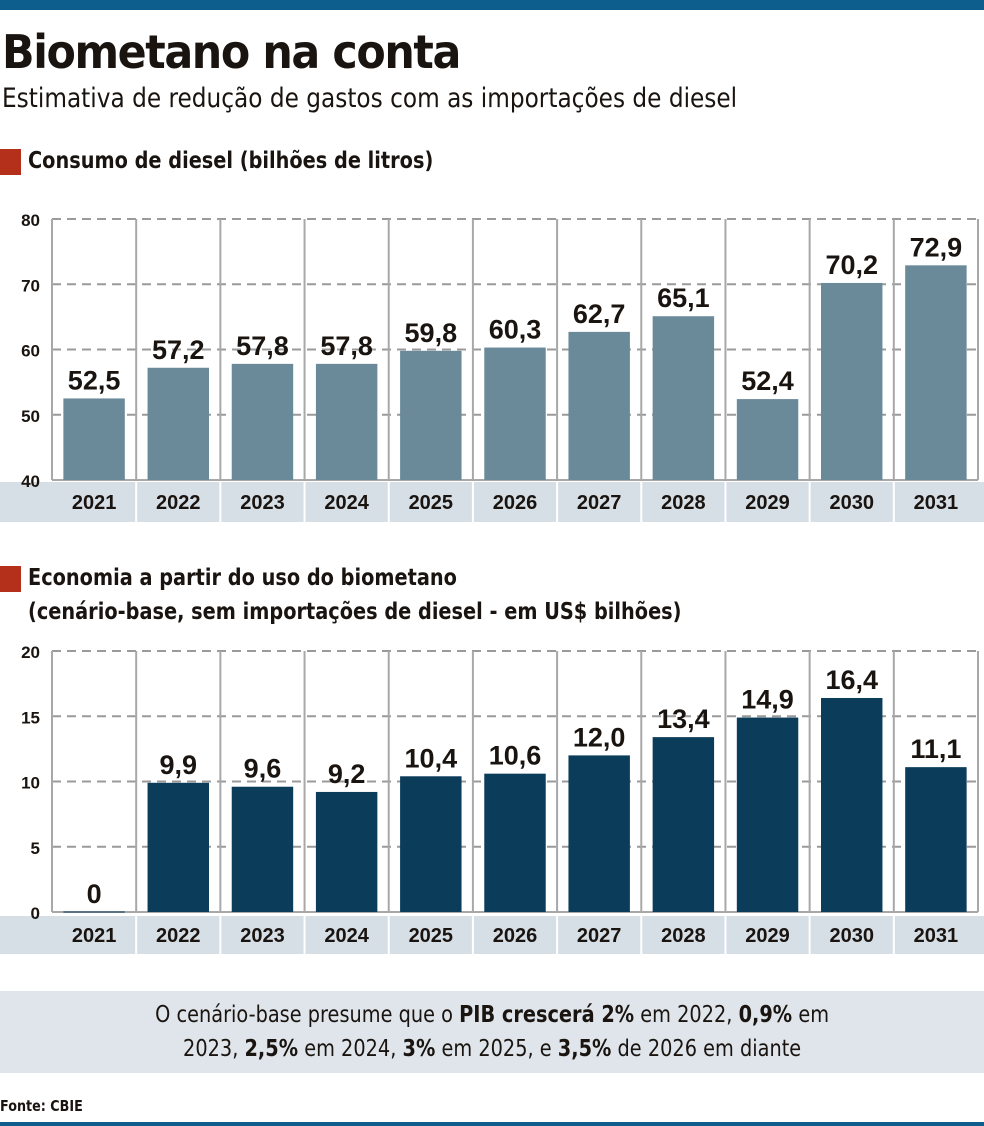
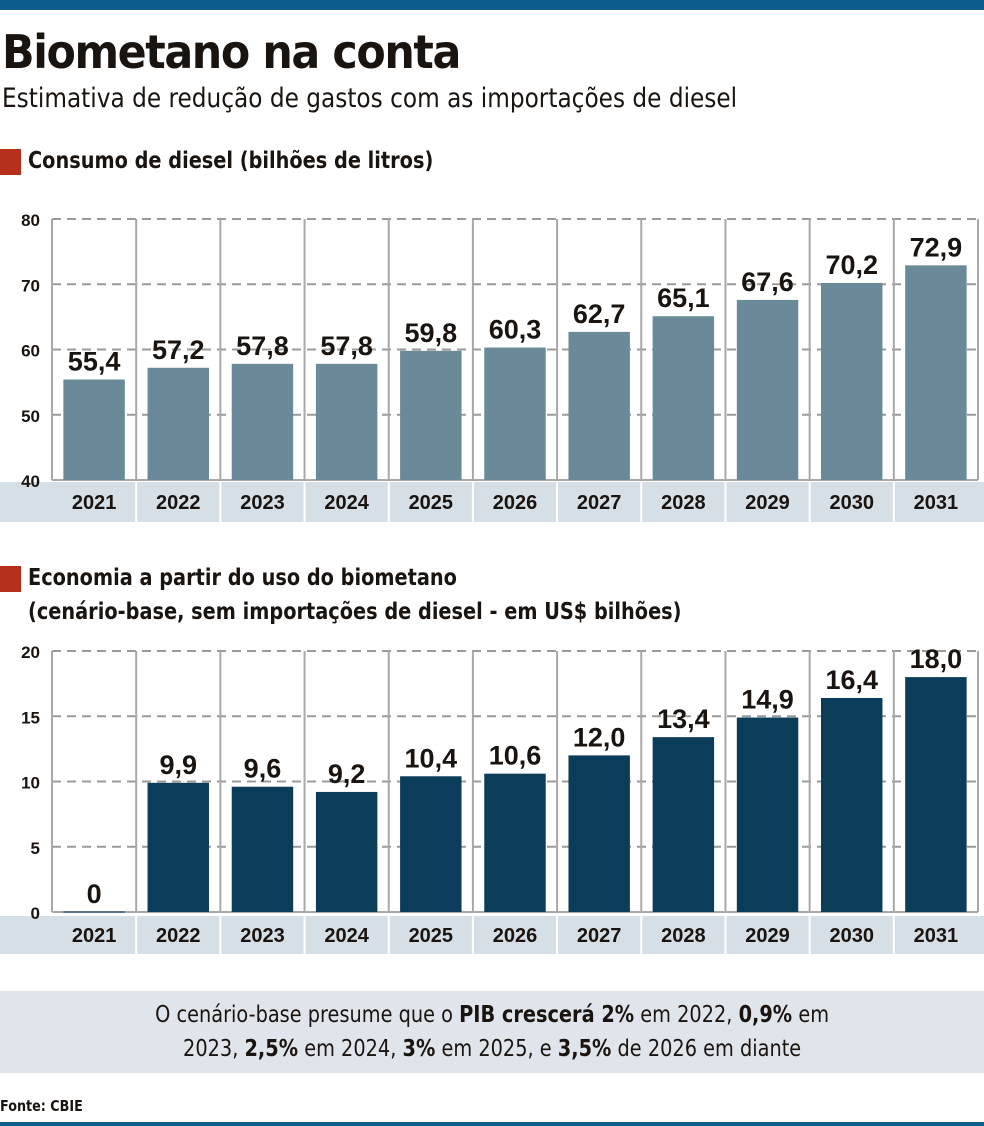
Consumo de diesel (bilhões de litros)/2021: 52,5 -> 55,4
Consumo de diesel (bilhões de litros)/2029: 52,4 -> 67,6
Economia a partir do uso do biometano/2031: 11,1 -> 18,0
